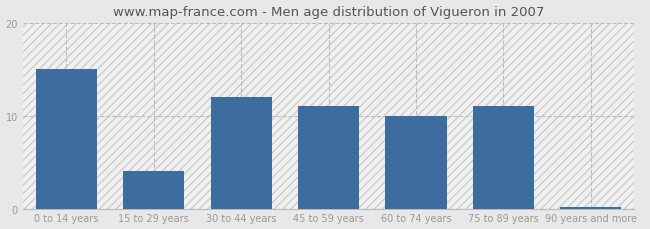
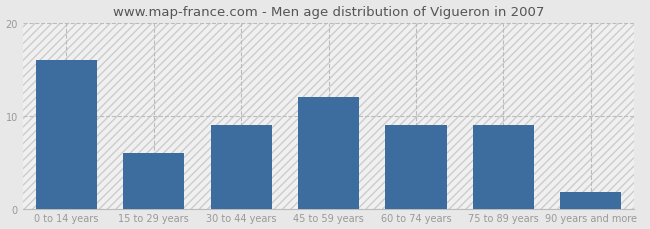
0 to 14 years: 15.0 -> 16.0
15 to 29 years: 4.0 -> 6.0
30 to 44 years: 12.0 -> 9.0
45 to 59 years: 11.0 -> 12.0
60 to 74 years: 10.0 -> 9.0
75 to 89 years: 11.0 -> 9.0
90 years and more: 0.2 -> 1.8
